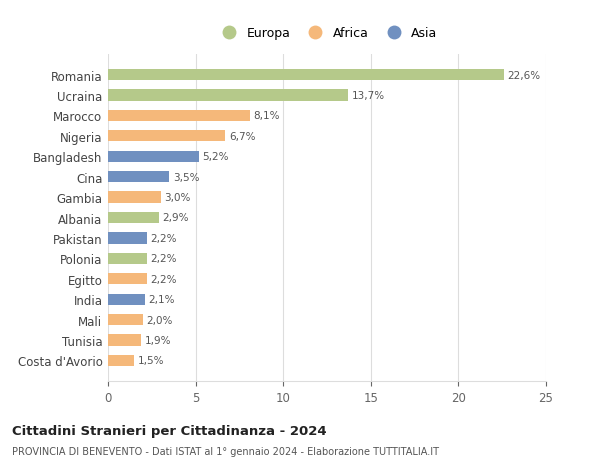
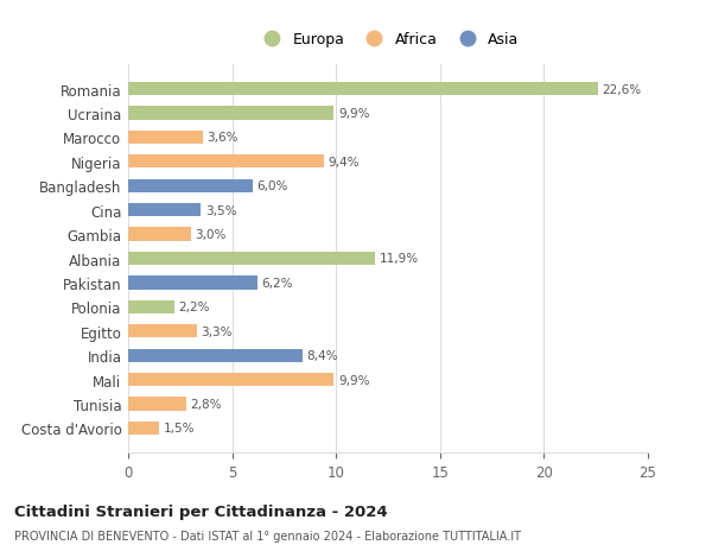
Ucraina: 13,7% -> 9,9%
Marocco: 8,1% -> 3,6%
Nigeria: 6,7% -> 9,4%
Bangladesh: 5,2% -> 6,0%
Albania: 2,9% -> 11,9%
Pakistan: 2,2% -> 6,2%
Egitto: 2,2% -> 3,3%
India: 2,1% -> 8,4%
Mali: 2,0% -> 9,9%
Tunisia: 1,9% -> 2,8%
